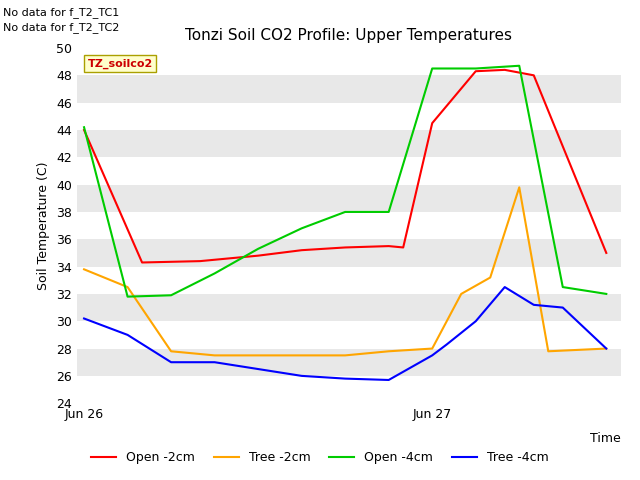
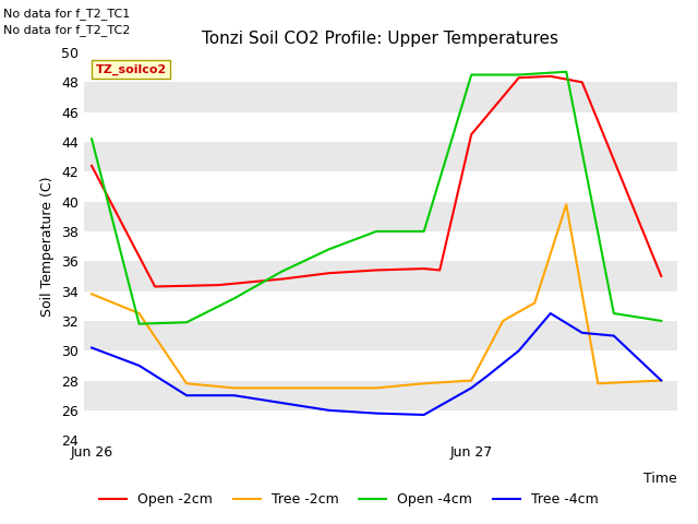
Open -2cm/Jun 26: 44.0 -> 42.4
